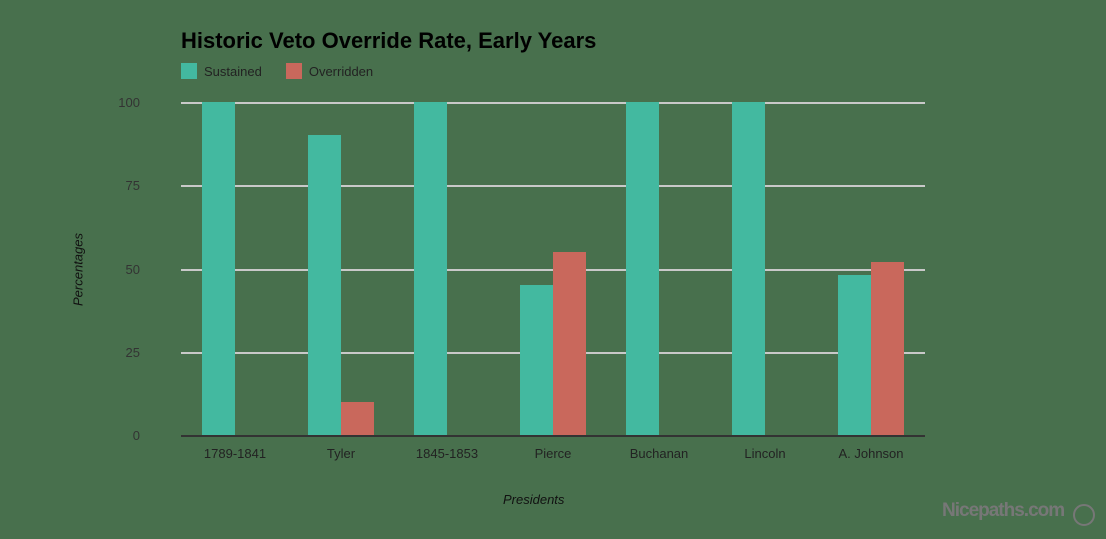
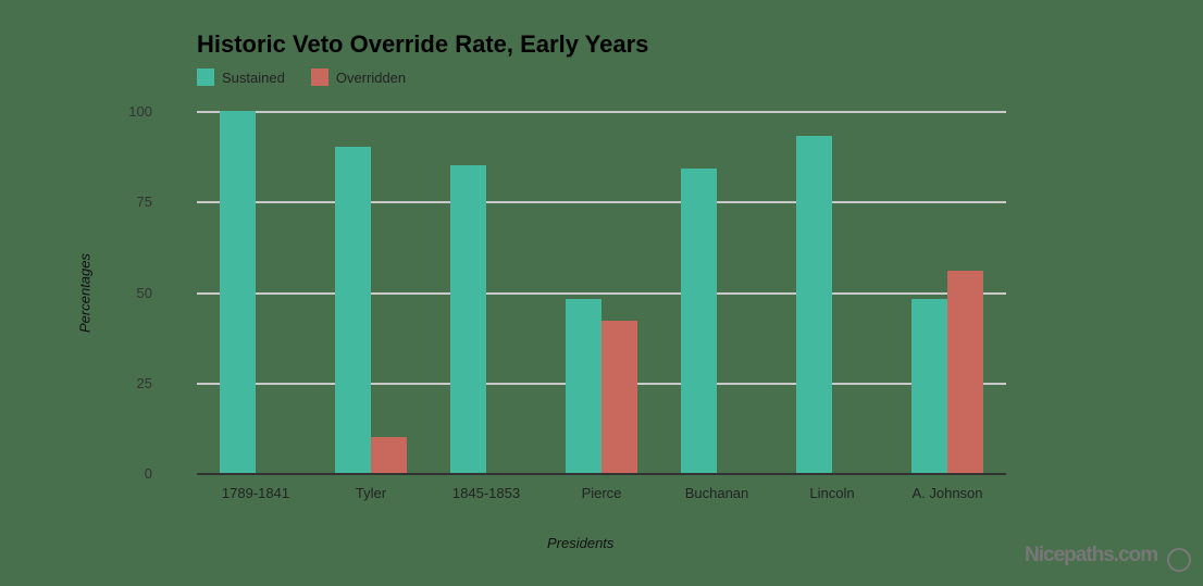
Sustained/1845-1853: 100 -> 85
Sustained/Pierce: 45 -> 48
Overridden/Pierce: 55 -> 42
Sustained/Buchanan: 100 -> 84
Sustained/Lincoln: 100 -> 93
Overridden/A. Johnson: 52 -> 56
